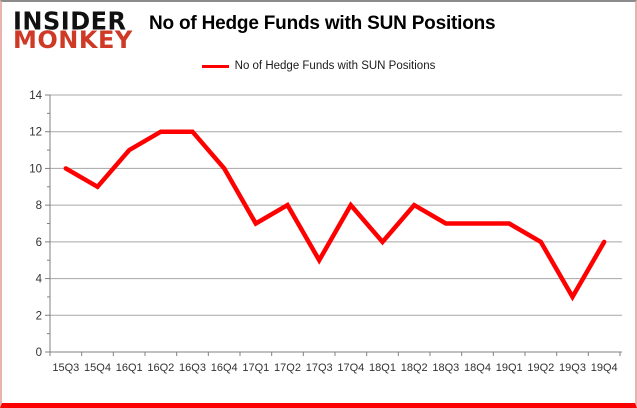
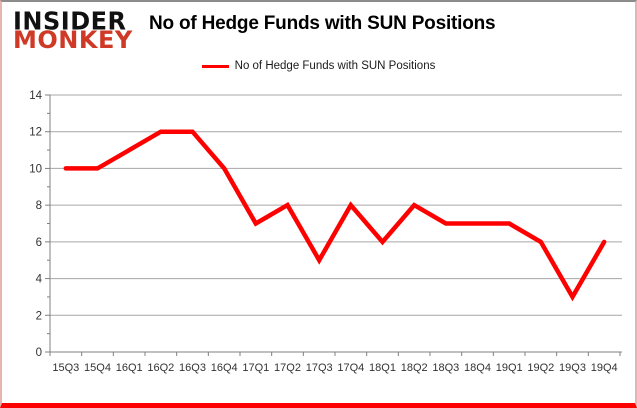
15Q4: 9 -> 10
